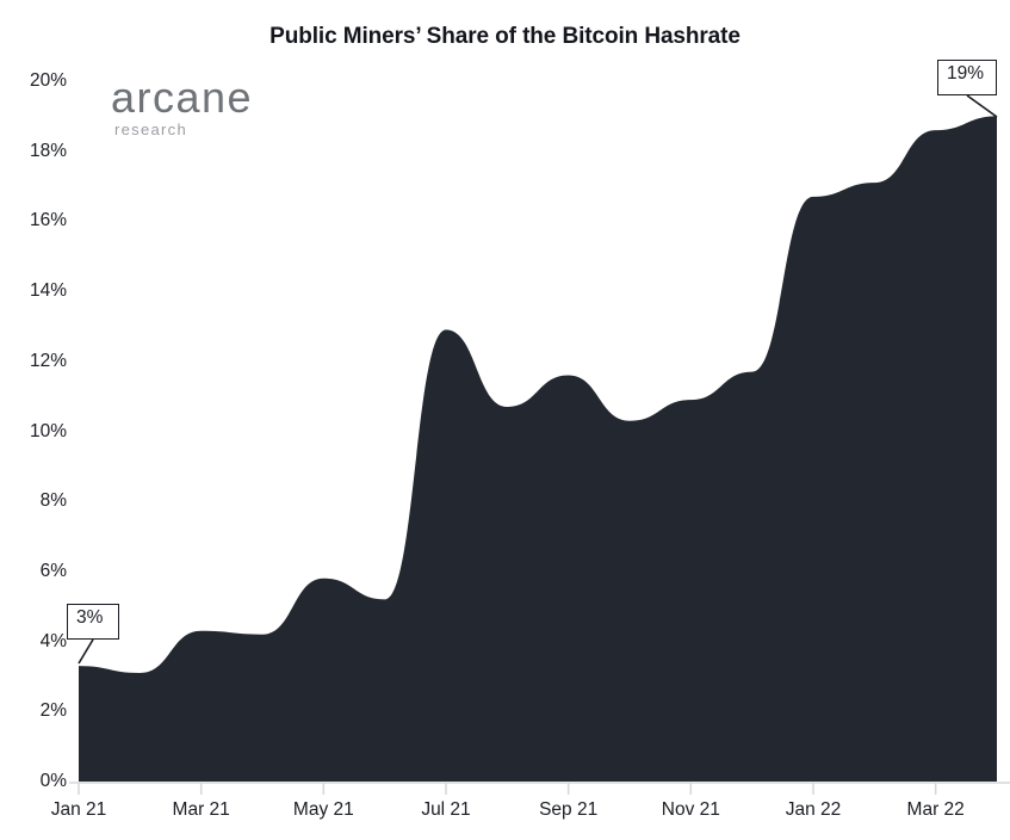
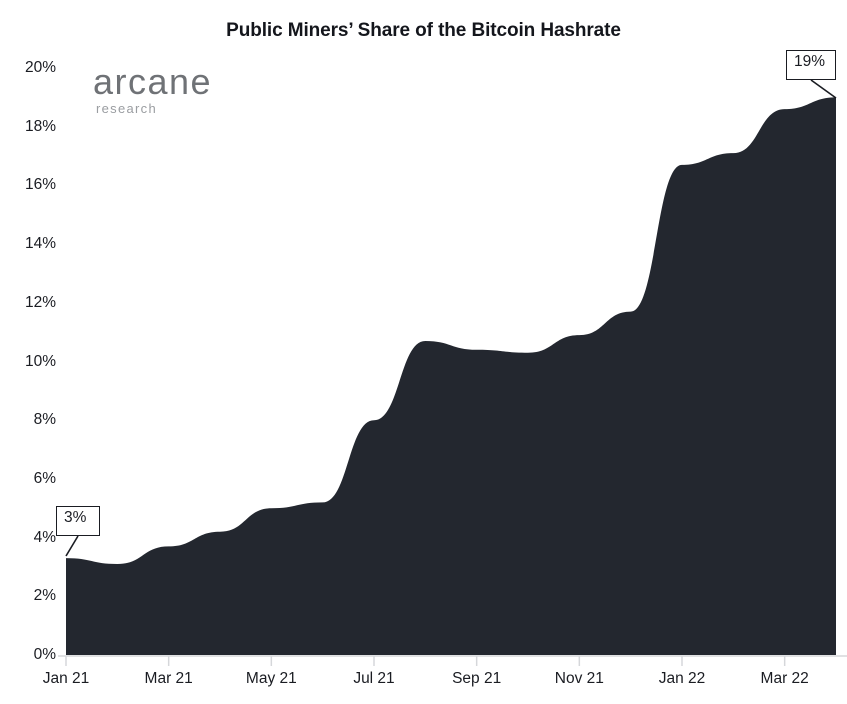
Mar 21: 4.3% -> 3.7%
May 21: 5.8% -> 5.0%
Jul 21: 12.9% -> 8.0%
Sep 21: 11.6% -> 10.4%
